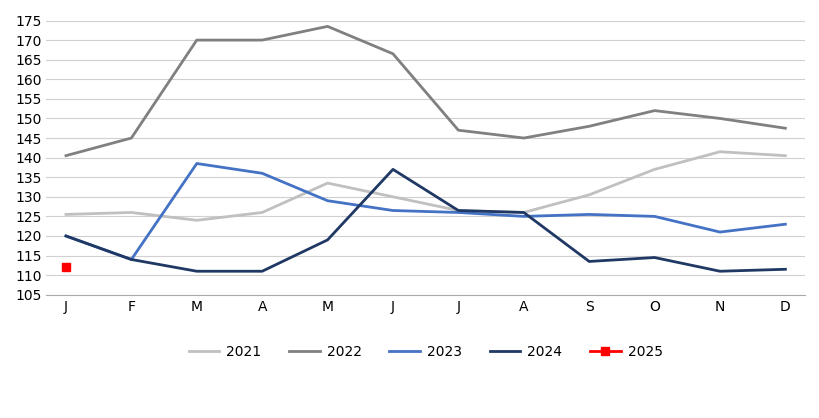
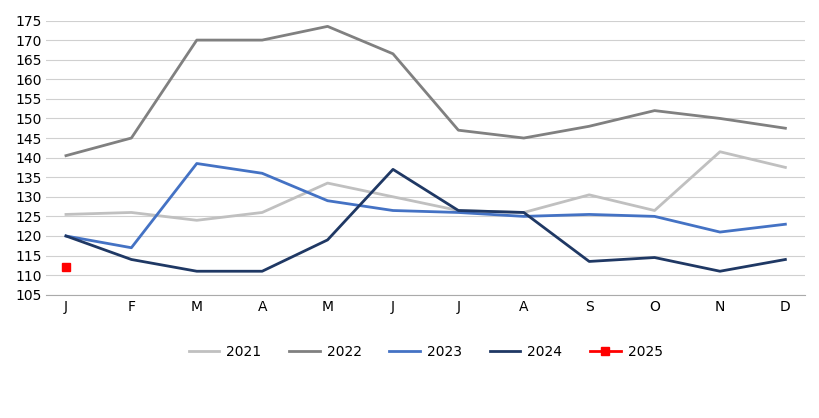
2023/F: 114.0 -> 117.0
2021/O: 137.0 -> 126.5
2021/D: 140.5 -> 137.5
2024/D: 111.5 -> 114.0
